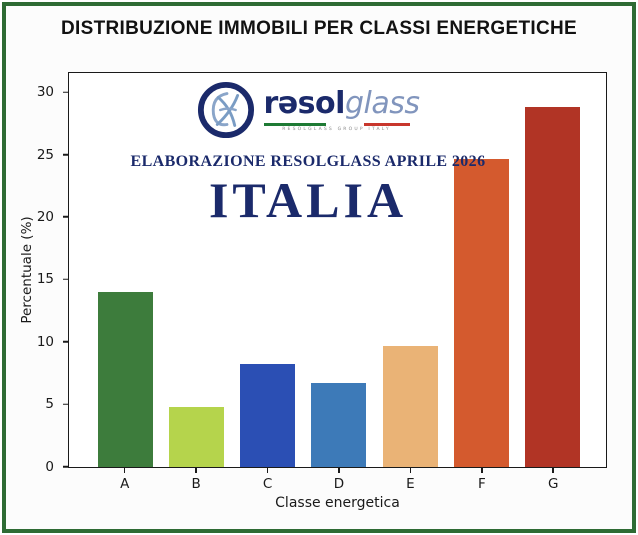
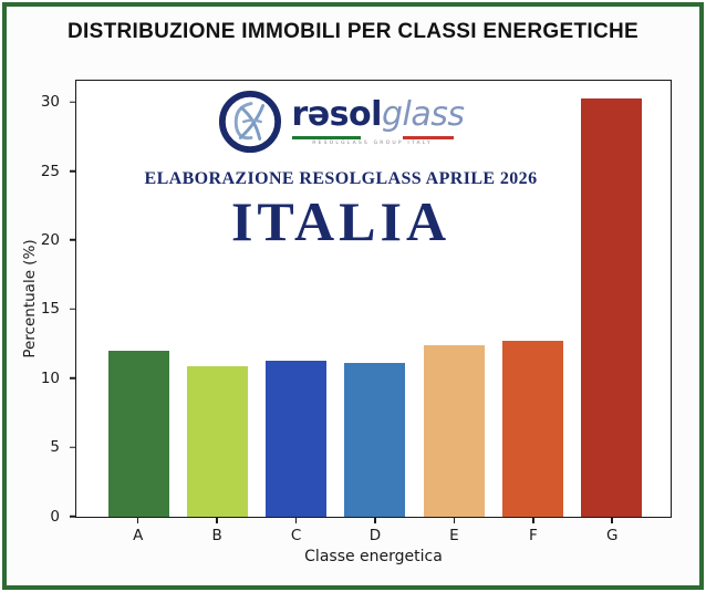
A: 14.0 -> 12.0
B: 4.8 -> 10.9
C: 8.2 -> 11.3
D: 6.7 -> 11.1
E: 9.7 -> 12.4
F: 24.6 -> 12.7
G: 28.8 -> 30.2
